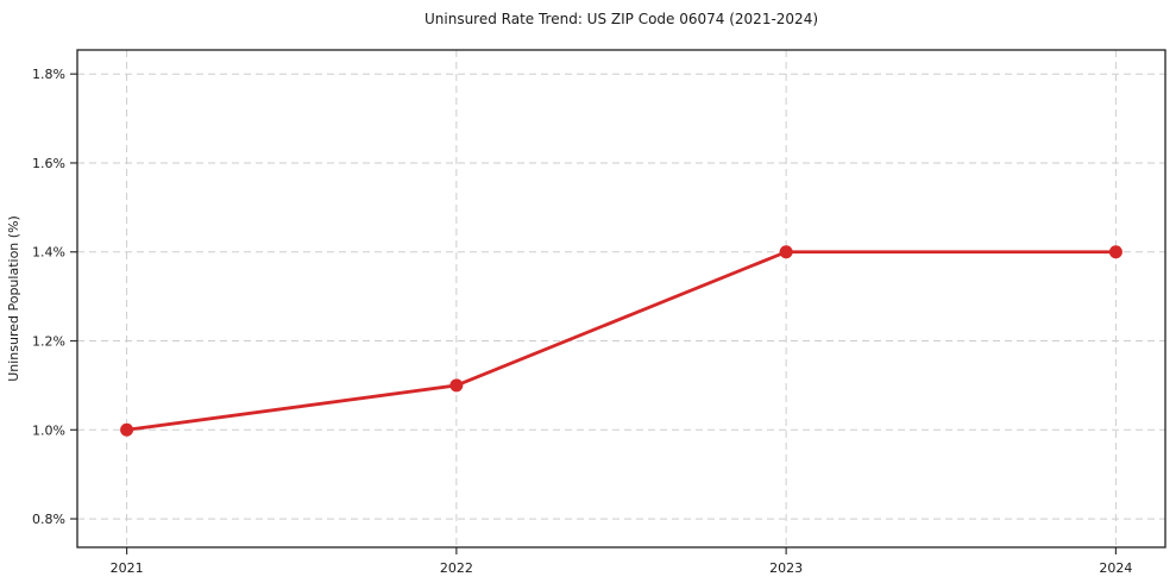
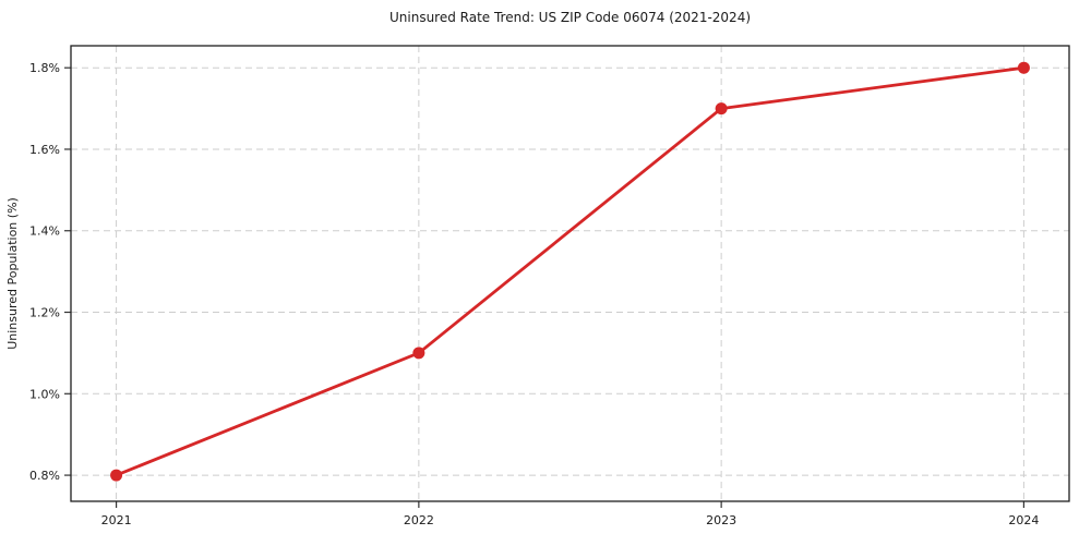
2021: 1.0% -> 0.8%
2023: 1.4% -> 1.7%
2024: 1.4% -> 1.8%
